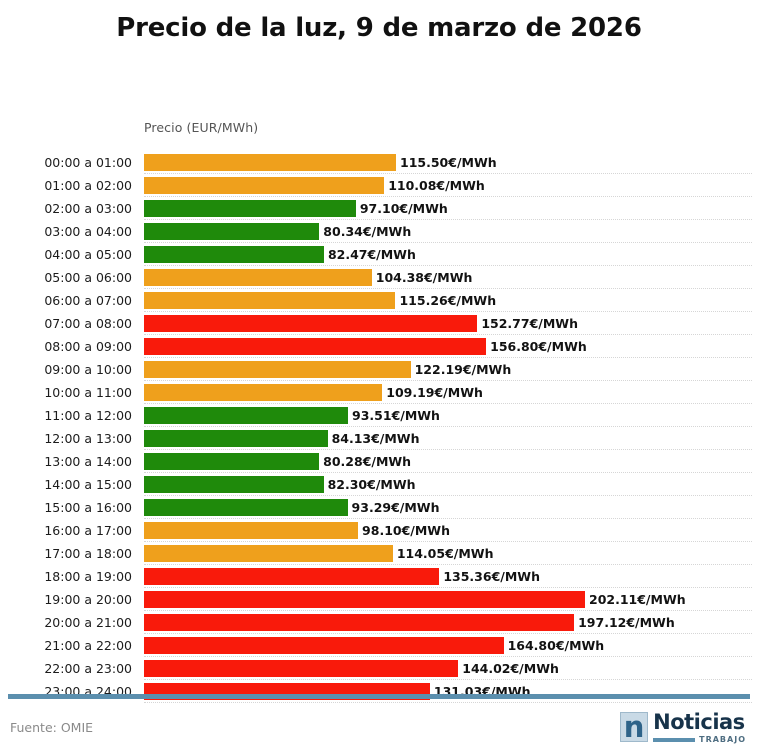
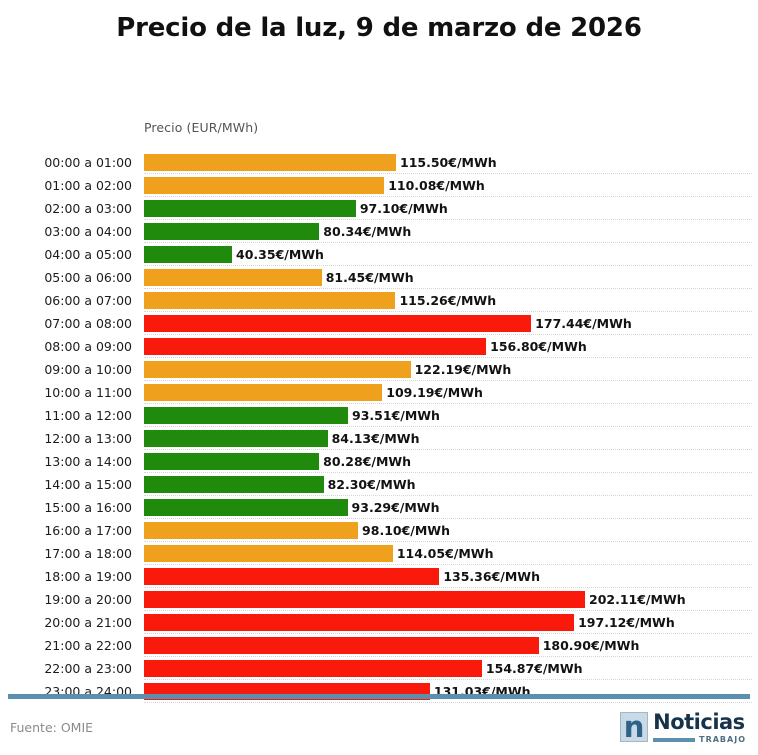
04:00 a 05:00: 82.47 -> 40.35
05:00 a 06:00: 104.38 -> 81.45
07:00 a 08:00: 152.77 -> 177.44
21:00 a 22:00: 164.80 -> 180.90
22:00 a 23:00: 144.02 -> 154.87
